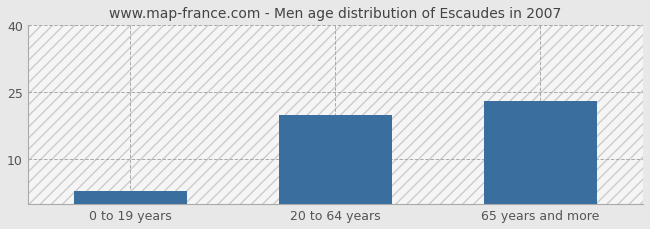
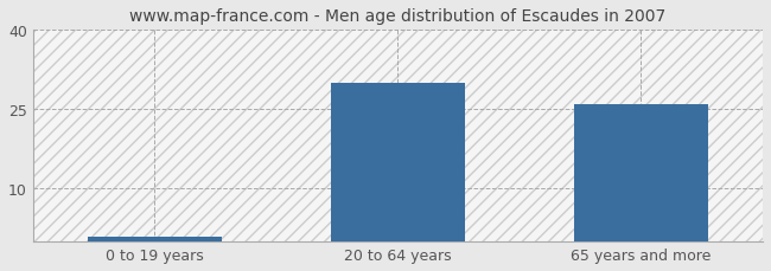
0 to 19 years: 3 -> 1
20 to 64 years: 20 -> 30
65 years and more: 23 -> 26
